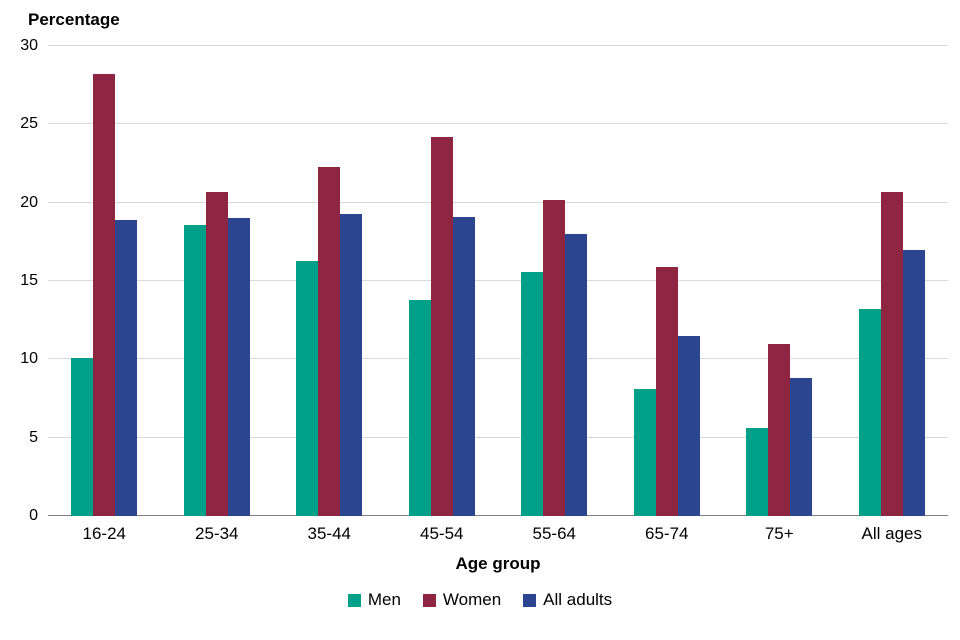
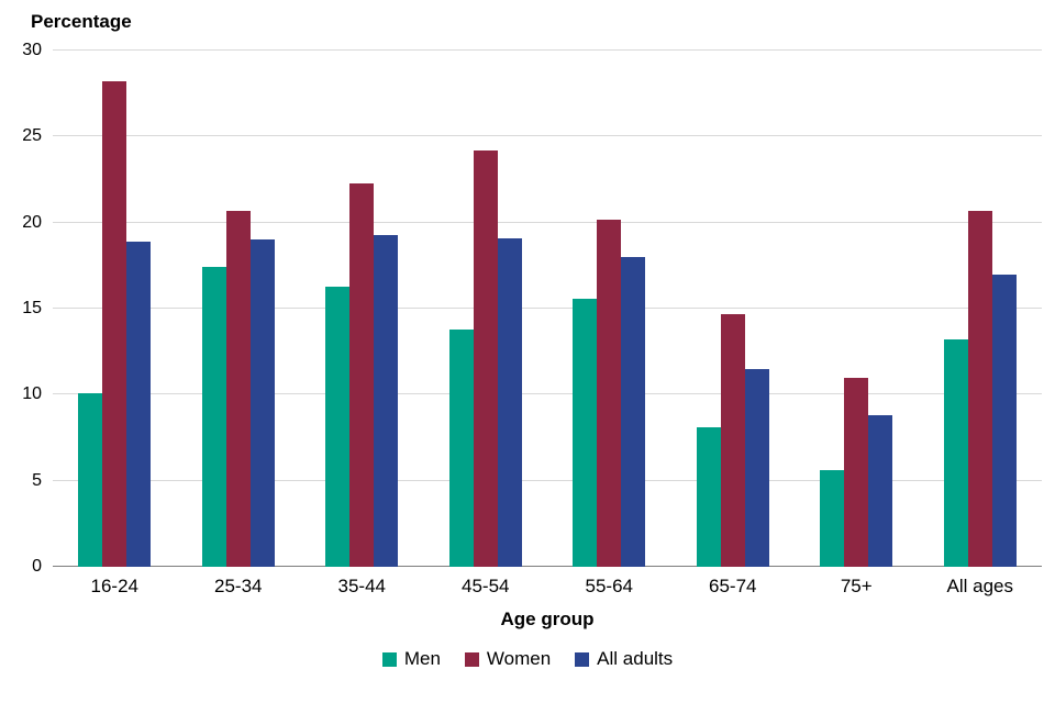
Men/25-34: 18.6 -> 17.4
Women/65-74: 15.9 -> 14.7
